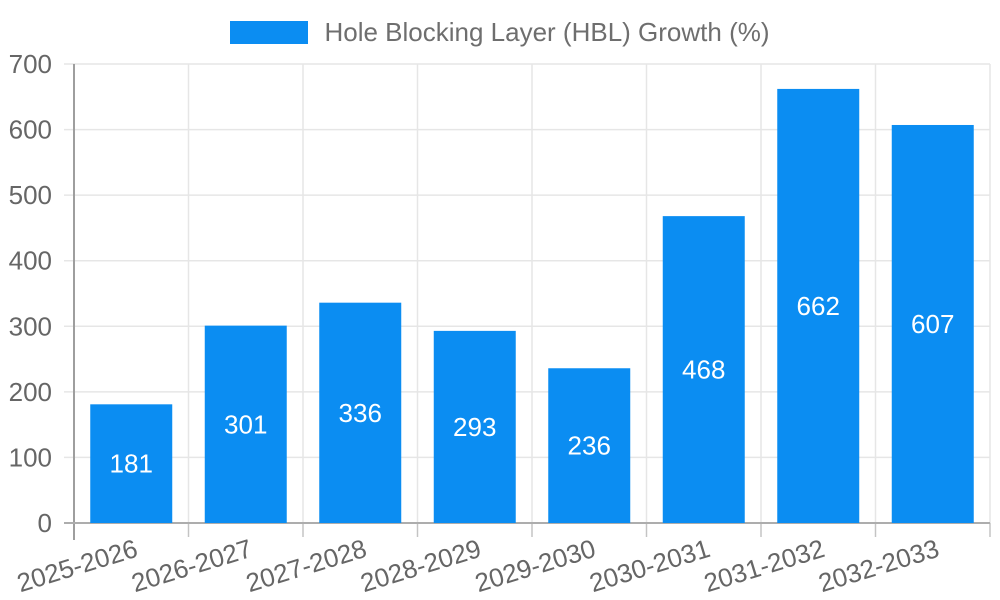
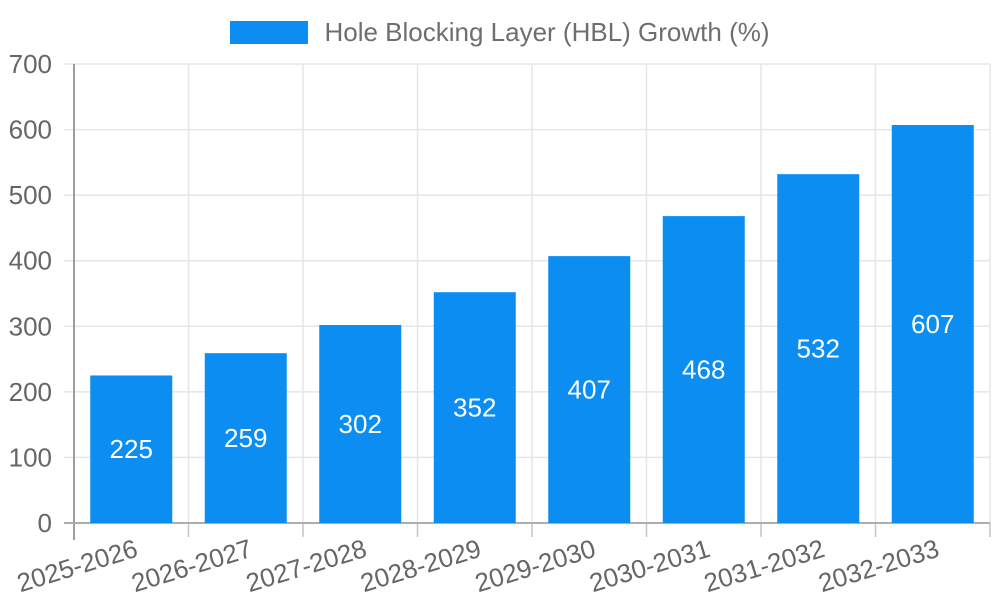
2025-2026: 181 -> 225
2026-2027: 301 -> 259
2027-2028: 336 -> 302
2028-2029: 293 -> 352
2029-2030: 236 -> 407
2031-2032: 662 -> 532
